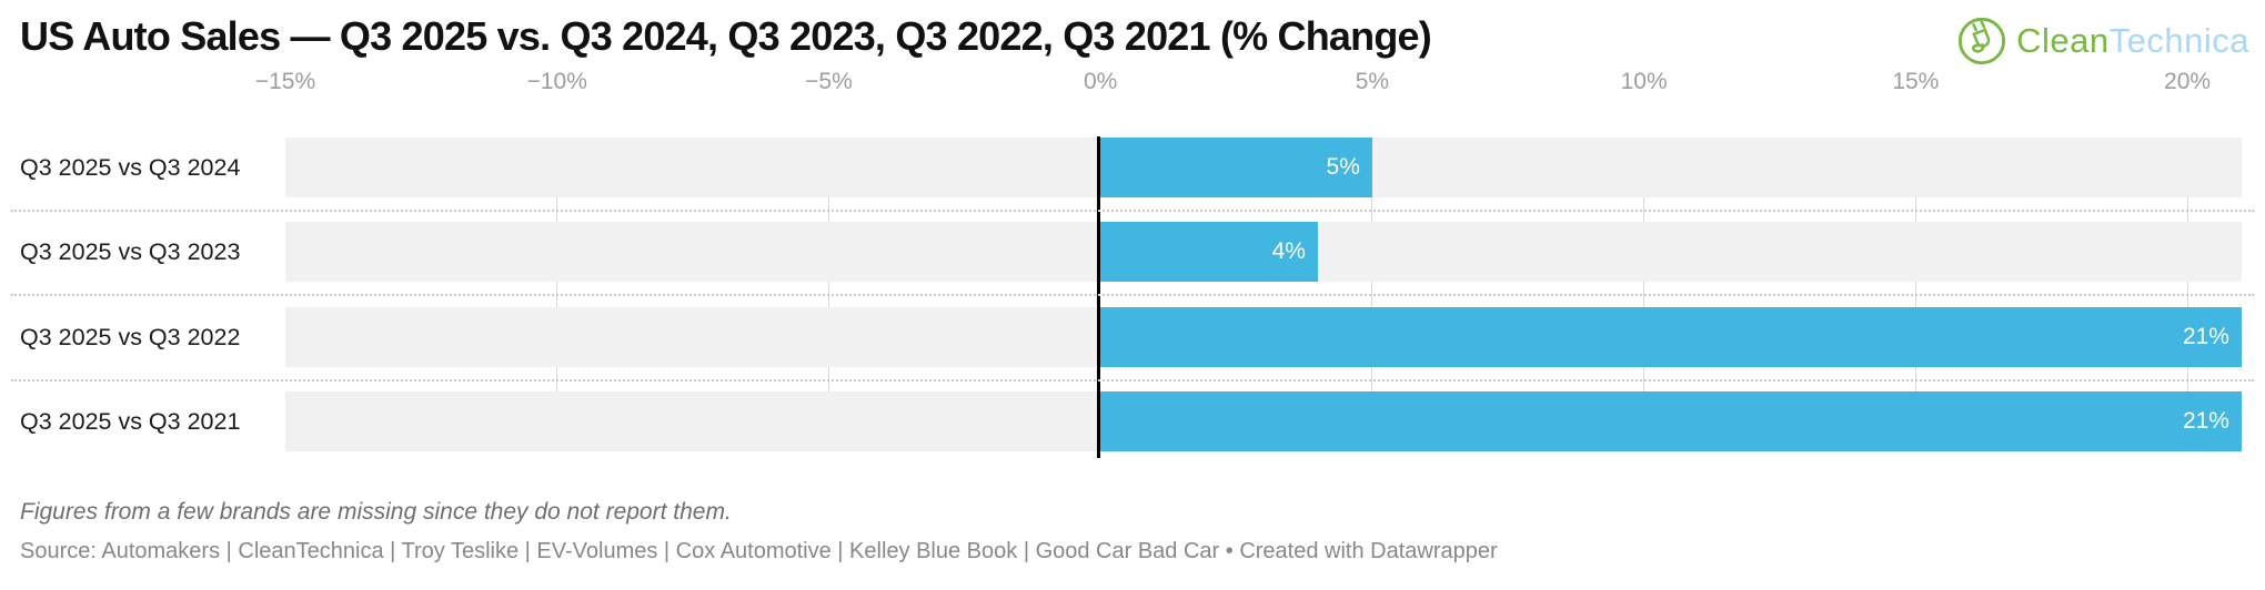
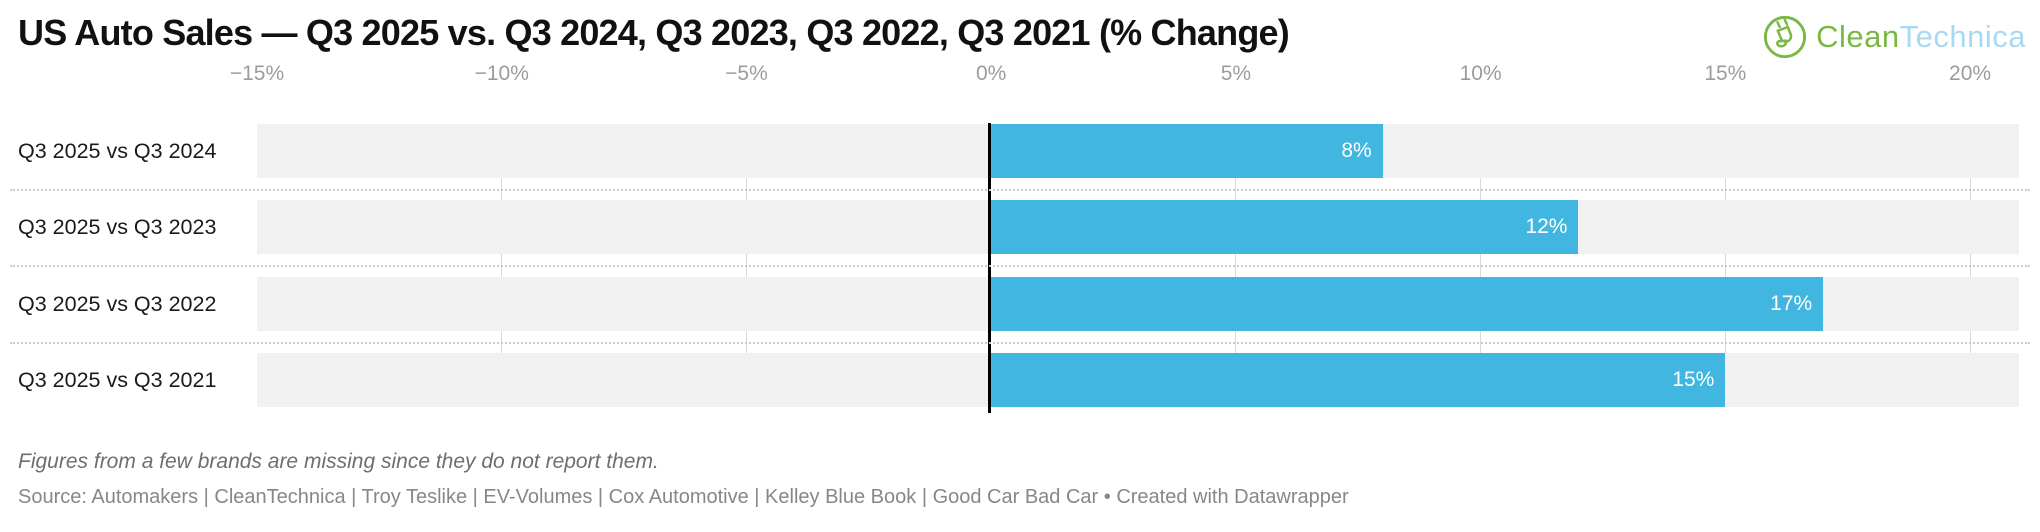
Q3 2025 vs Q3 2024: 5% -> 8%
Q3 2025 vs Q3 2023: 4% -> 12%
Q3 2025 vs Q3 2022: 21% -> 17%
Q3 2025 vs Q3 2021: 21% -> 15%
